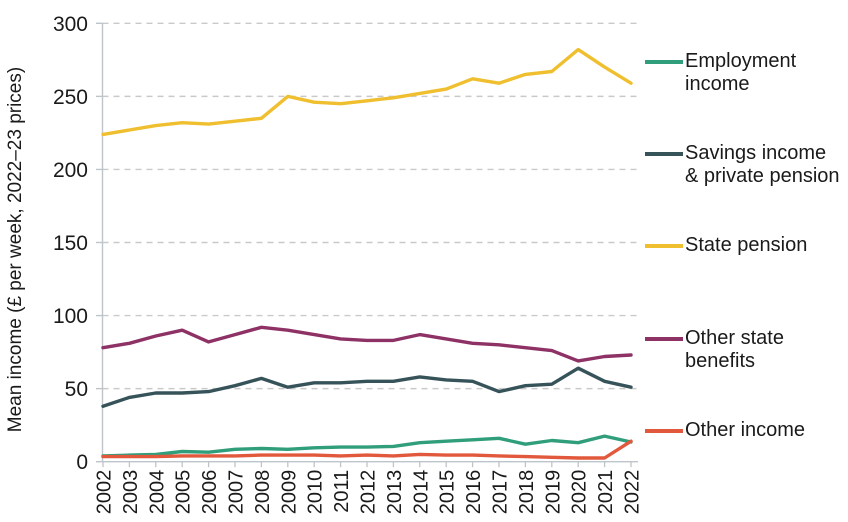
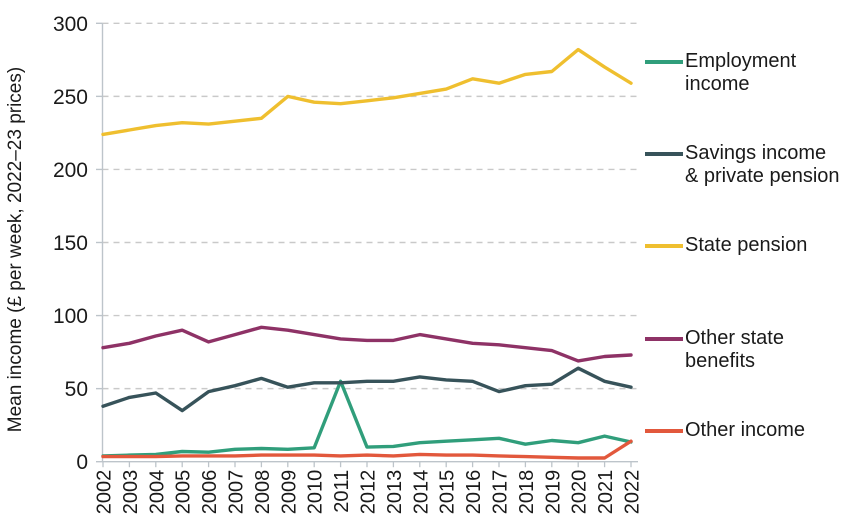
Savings income & private pension/2005: 47 -> 35
Employment income/2011: 10 -> 55
